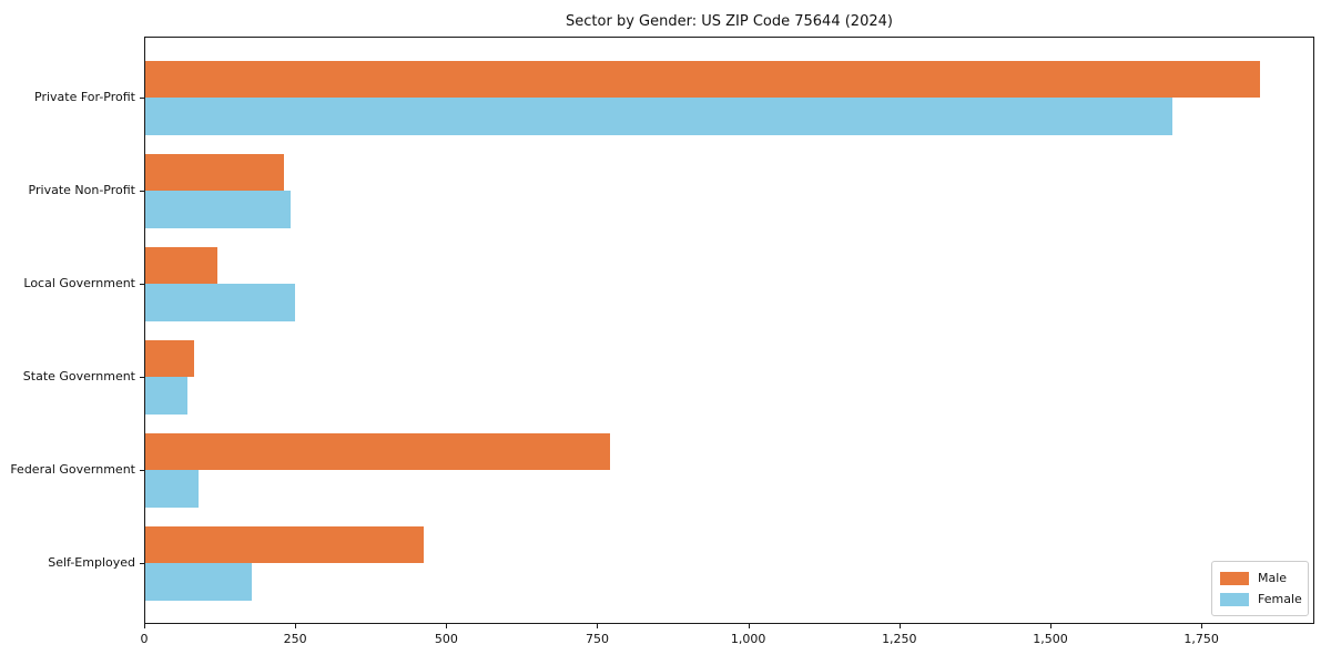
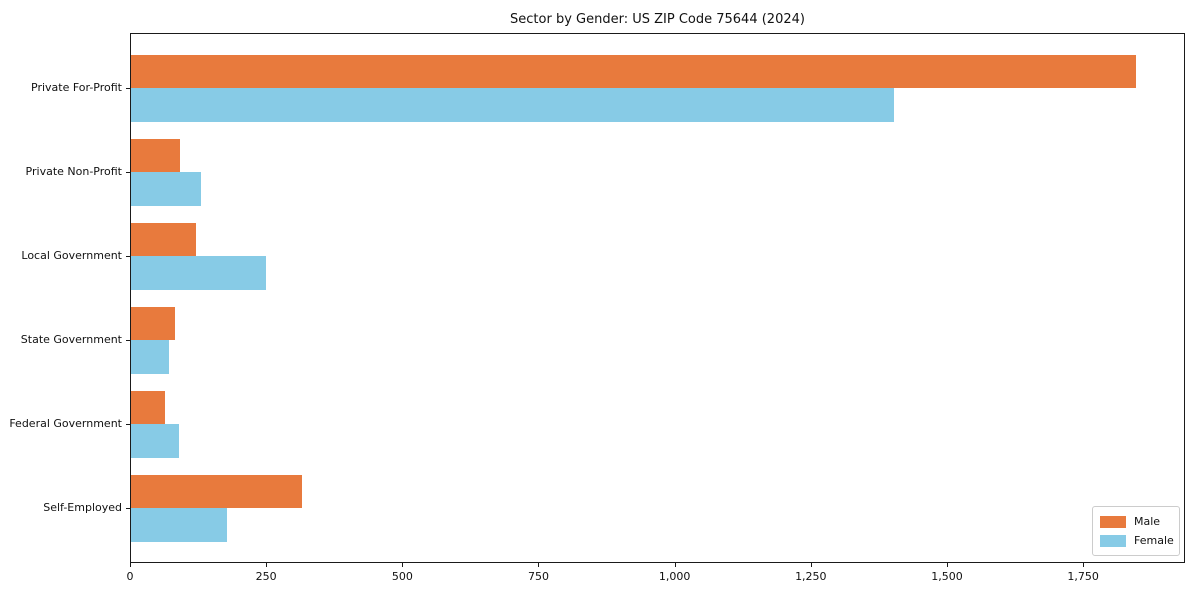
Female/Private For-Profit: 1700 -> 1400
Male/Private Non-Profit: 230 -> 90
Female/Private Non-Profit: 240 -> 130
Male/Federal Government: 770 -> 60
Male/Self-Employed: 460 -> 310
